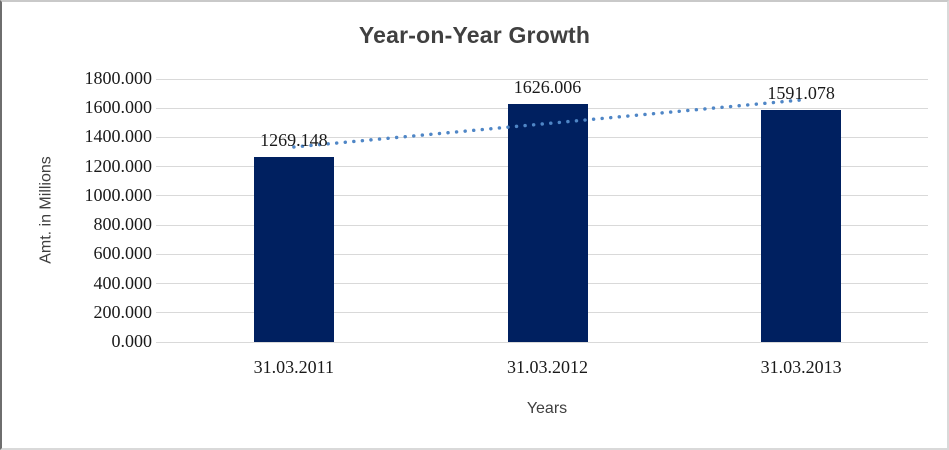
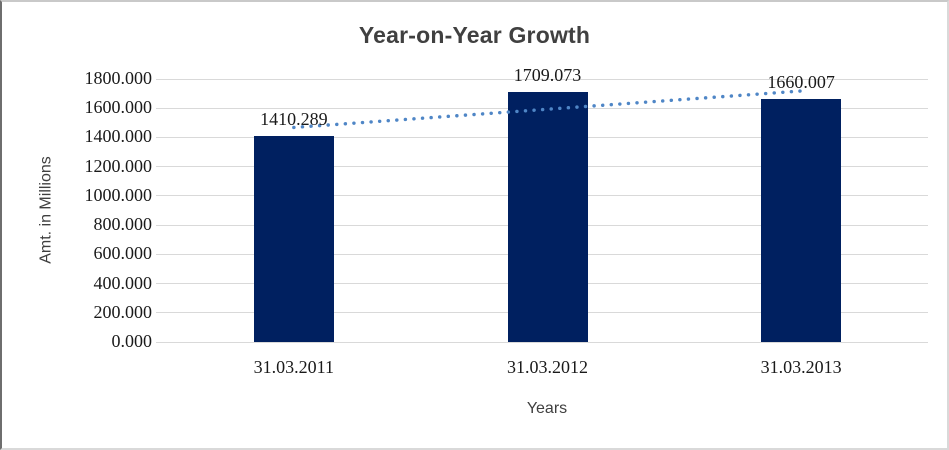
31.03.2011: 1269.148 -> 1410.289
31.03.2012: 1626.006 -> 1709.073
31.03.2013: 1591.078 -> 1660.007
